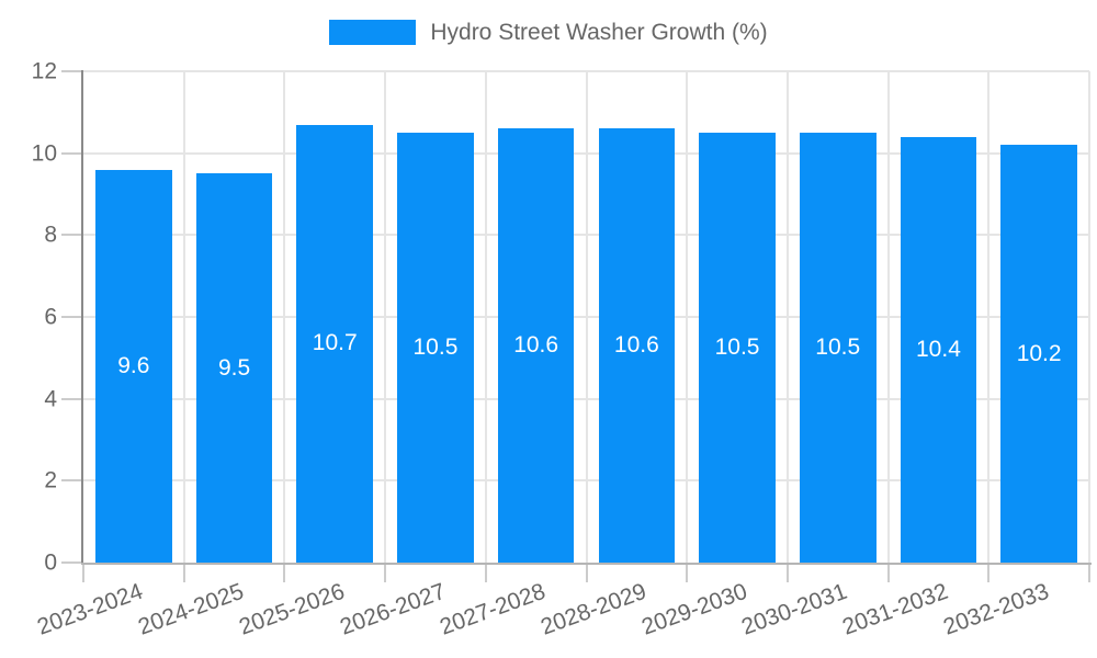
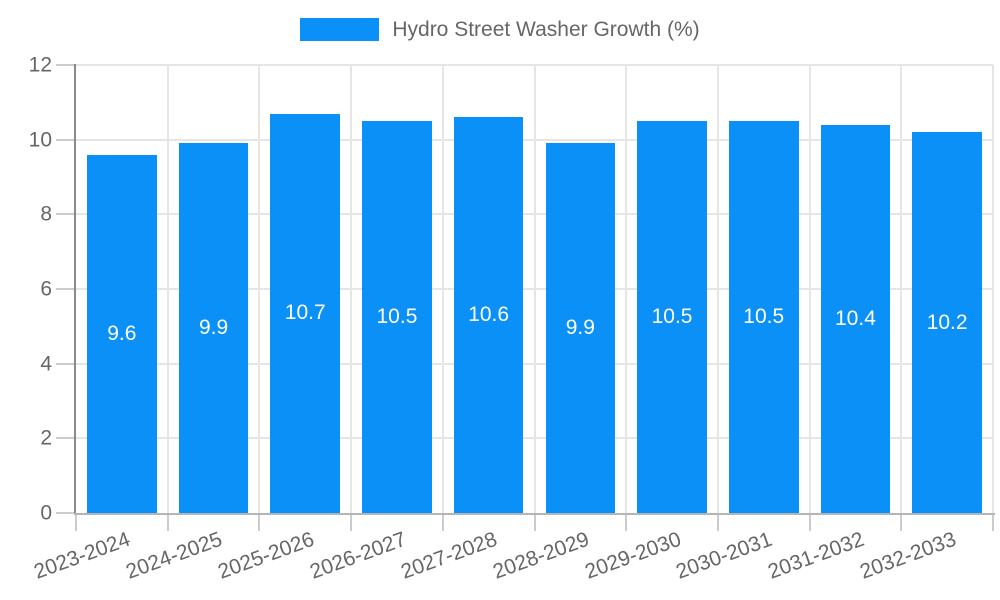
2024-2025: 9.5 -> 9.9
2028-2029: 10.6 -> 9.9
